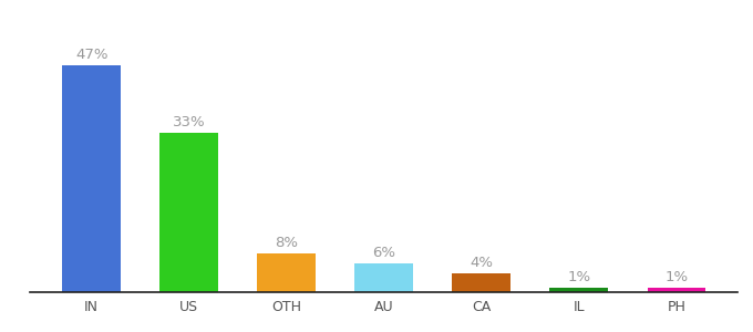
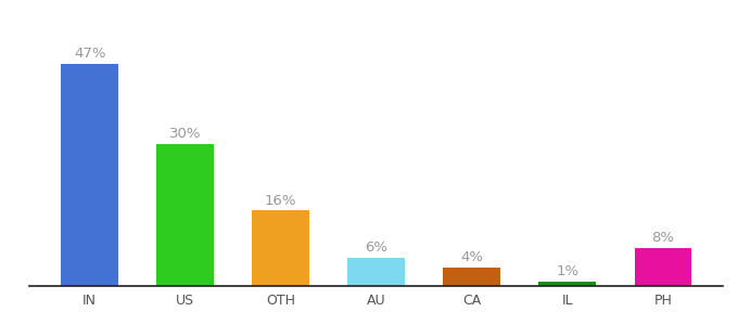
US: 33% -> 30%
OTH: 8% -> 16%
PH: 1% -> 8%
